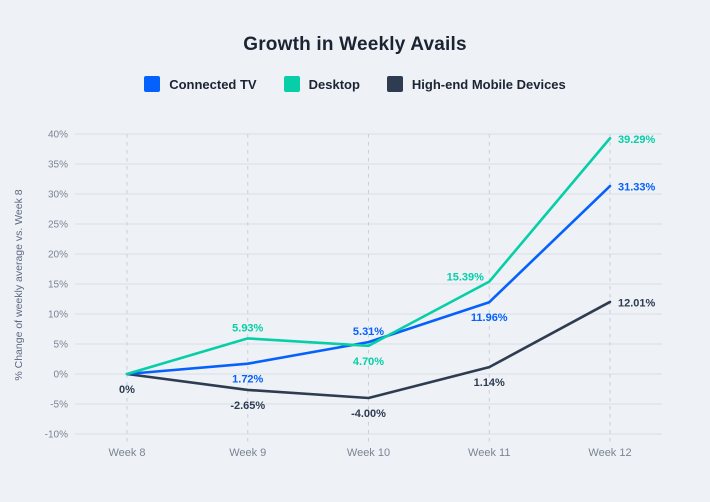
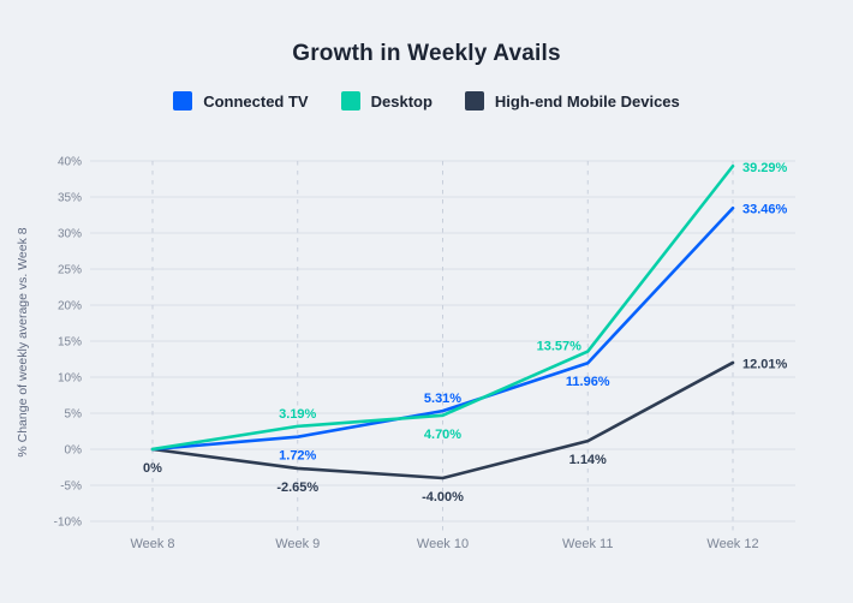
Desktop/Week 9: 5.93% -> 3.19%
Desktop/Week 11: 15.39% -> 13.57%
Connected TV/Week 12: 31.33% -> 33.46%
